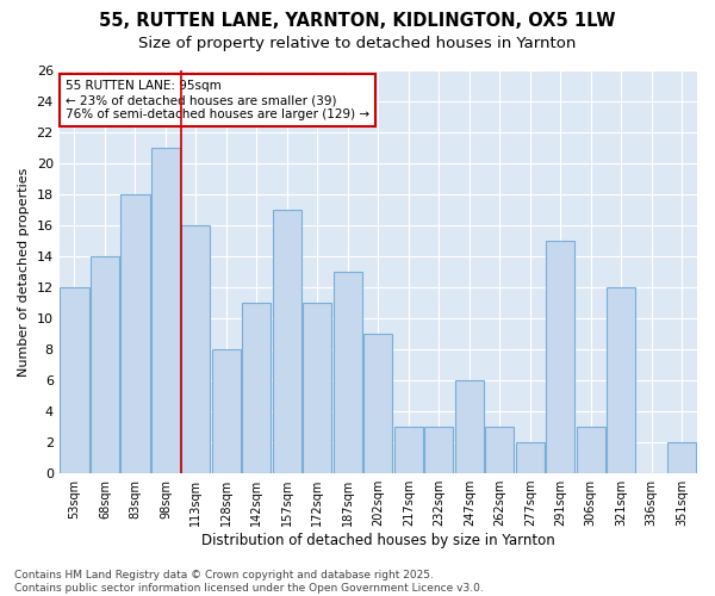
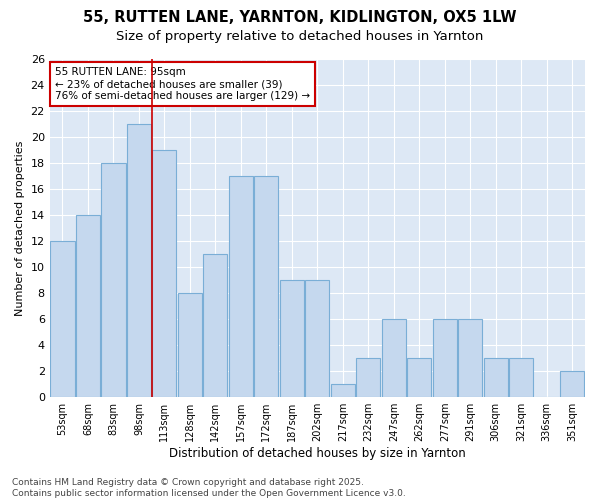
113sqm: 16 -> 19
172sqm: 11 -> 17
187sqm: 13 -> 9
217sqm: 3 -> 1
277sqm: 2 -> 6
291sqm: 15 -> 6
321sqm: 12 -> 3
